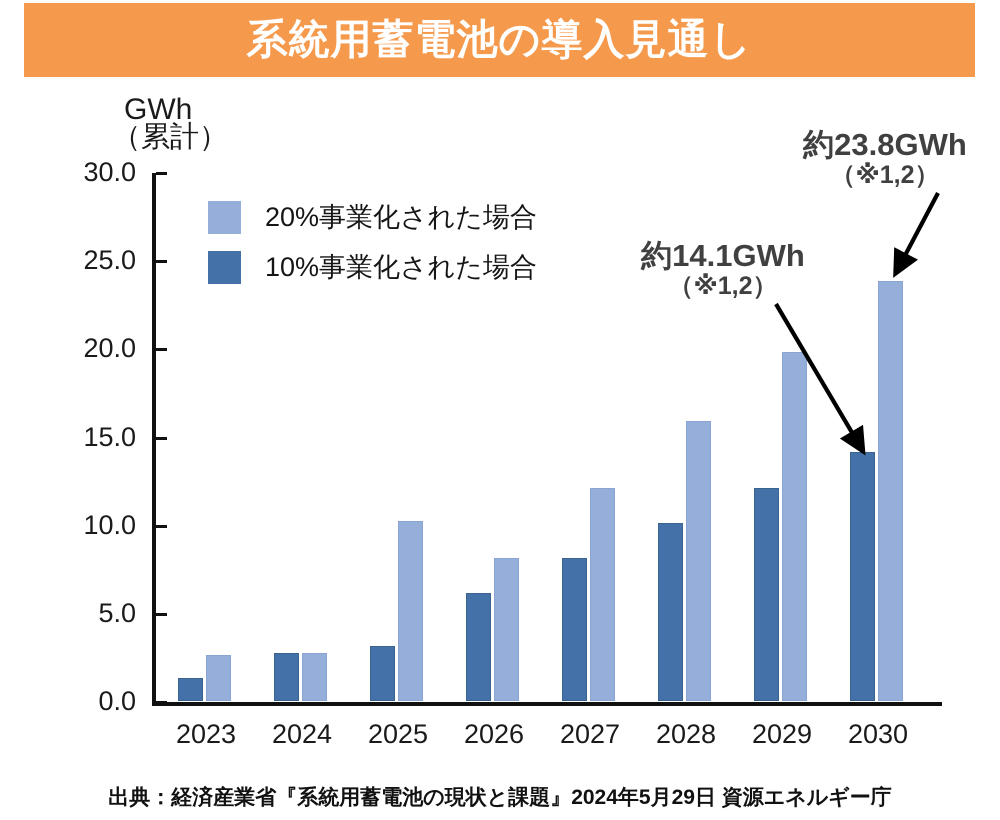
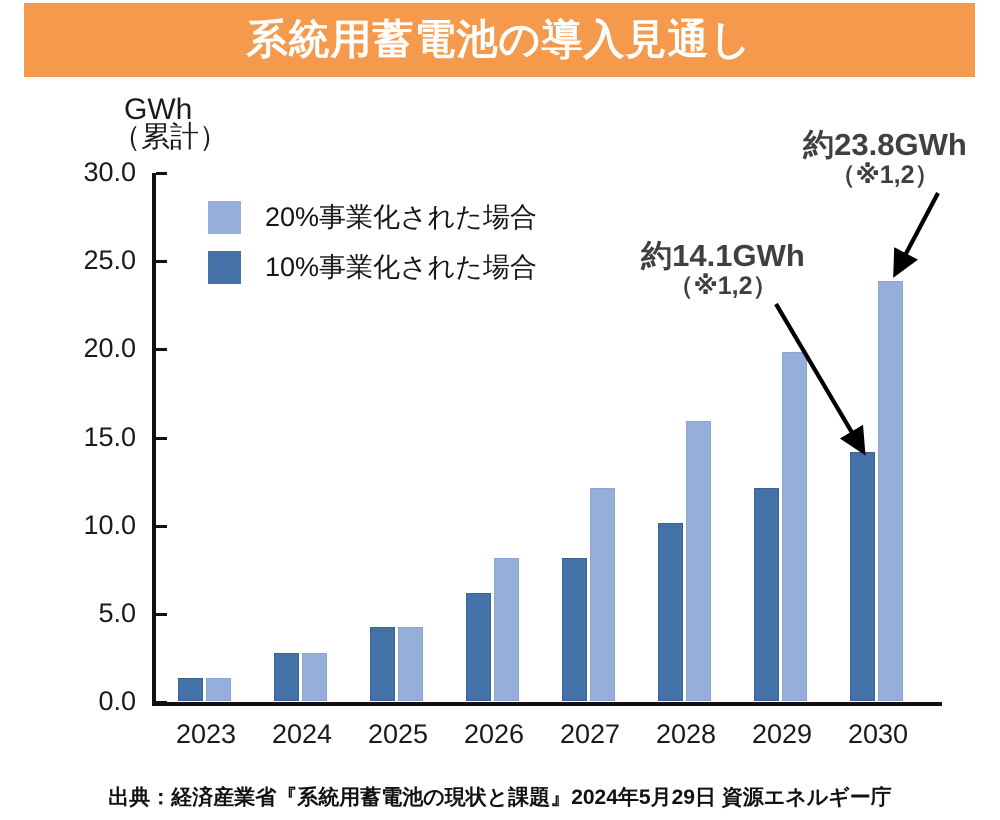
20%事業化された場合/2023: 2.6 -> 1.3
10%事業化された場合/2025: 3.1 -> 4.2
20%事業化された場合/2025: 10.2 -> 4.2
